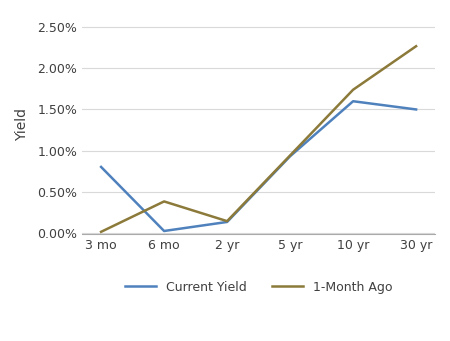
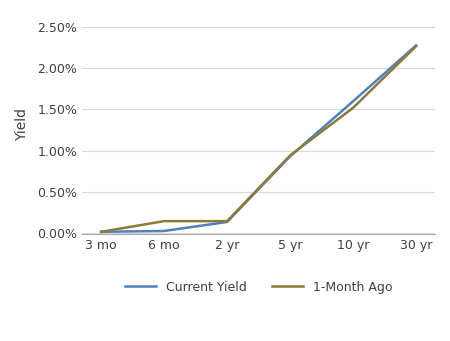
Current Yield/3 mo: 0.80% -> 0.01%
1-Month Ago/6 mo: 0.38% -> 0.14%
1-Month Ago/10 yr: 1.74% -> 1.52%
Current Yield/30 yr: 1.50% -> 2.28%
